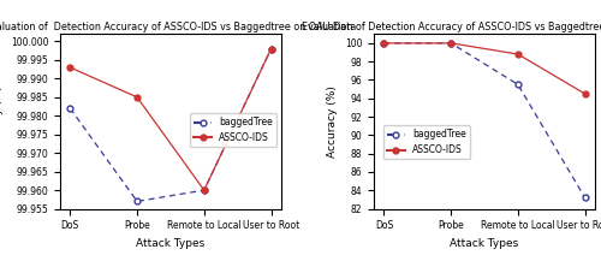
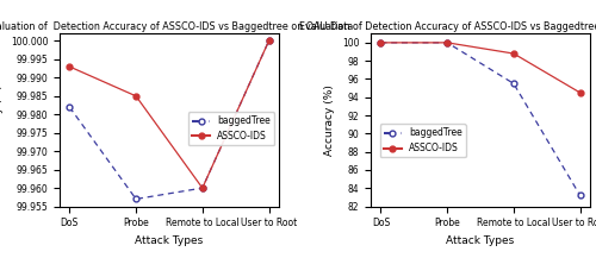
baggedTree/User to Root: 99.998 -> 100.000
ASSCO-IDS/User to Root: 99.998 -> 100.000
